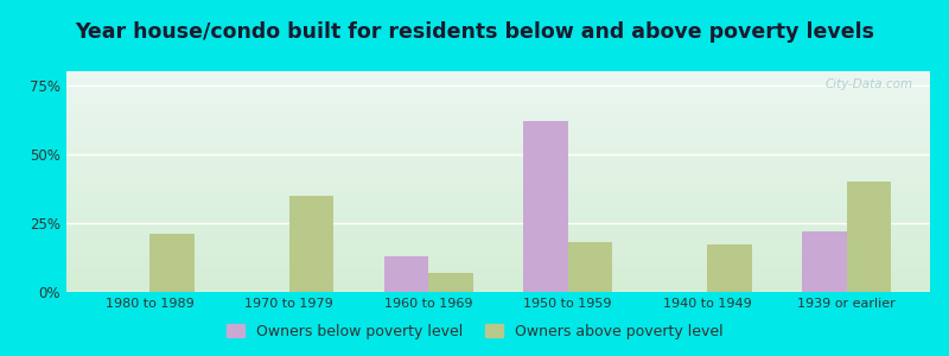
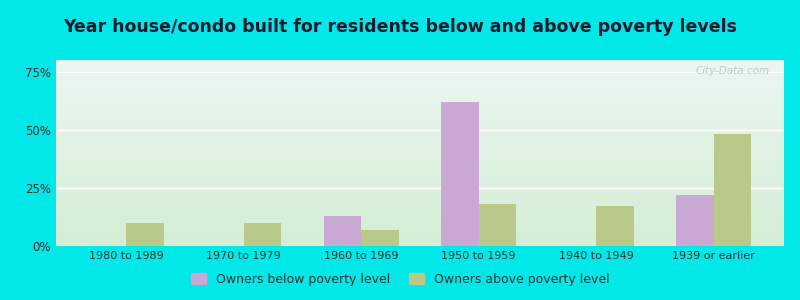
Owners above poverty level/1980 to 1989: 21% -> 10%
Owners above poverty level/1970 to 1979: 35% -> 10%
Owners above poverty level/1939 or earlier: 40% -> 48%
